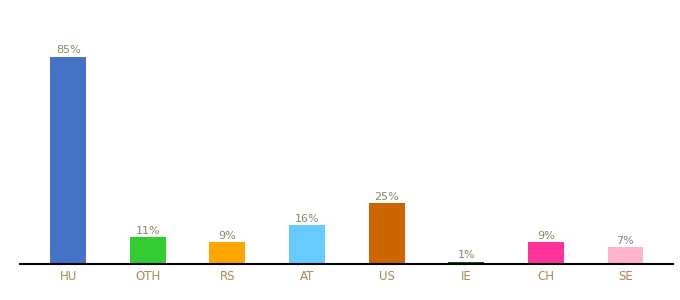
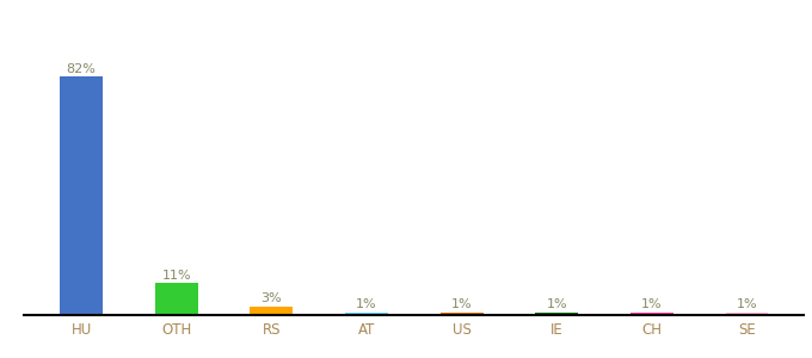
HU: 85% -> 82%
RS: 9% -> 3%
AT: 16% -> 1%
US: 25% -> 1%
CH: 9% -> 1%
SE: 7% -> 1%
